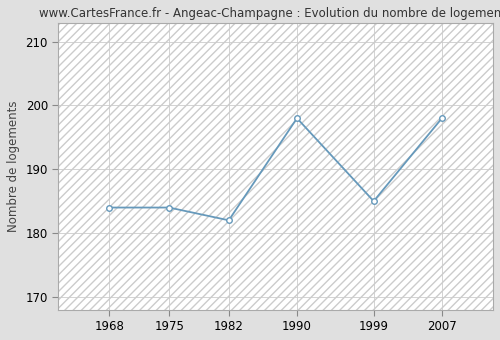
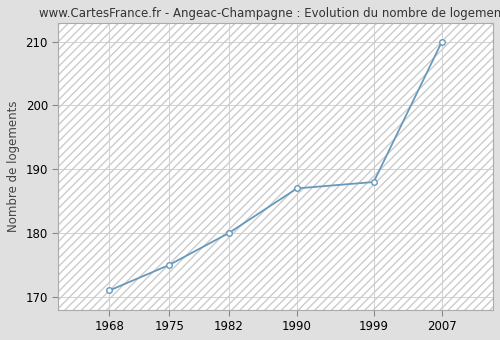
1968: 184 -> 171
1975: 184 -> 175
1982: 182 -> 180
1990: 198 -> 187
1999: 185 -> 188
2007: 198 -> 210
